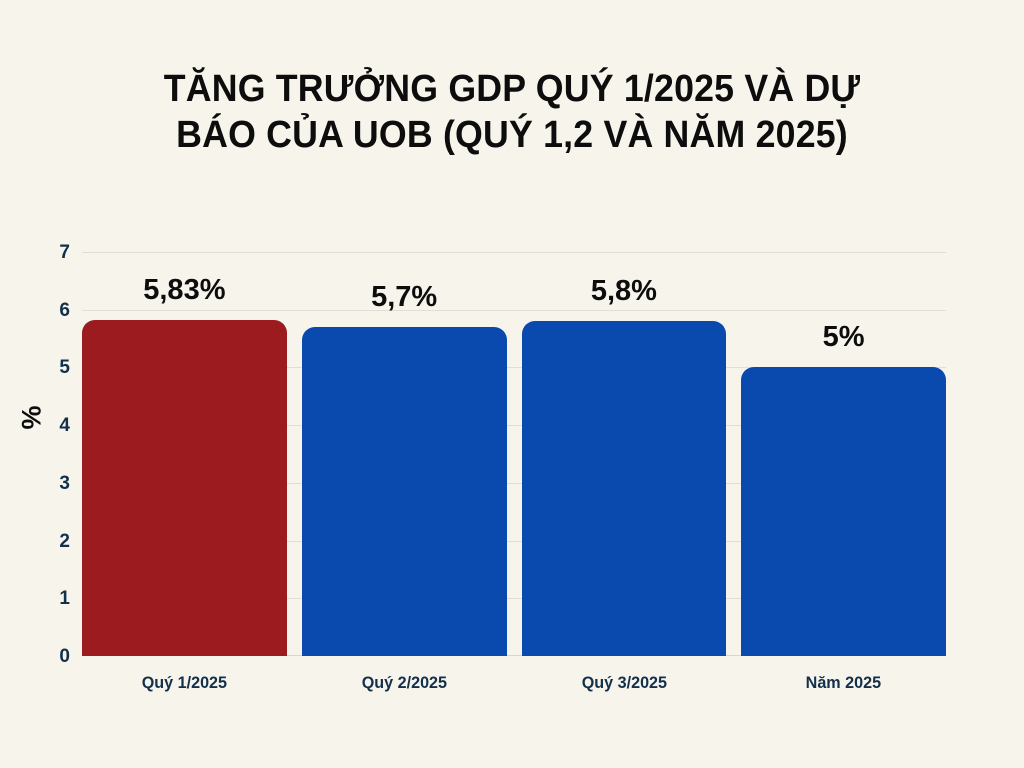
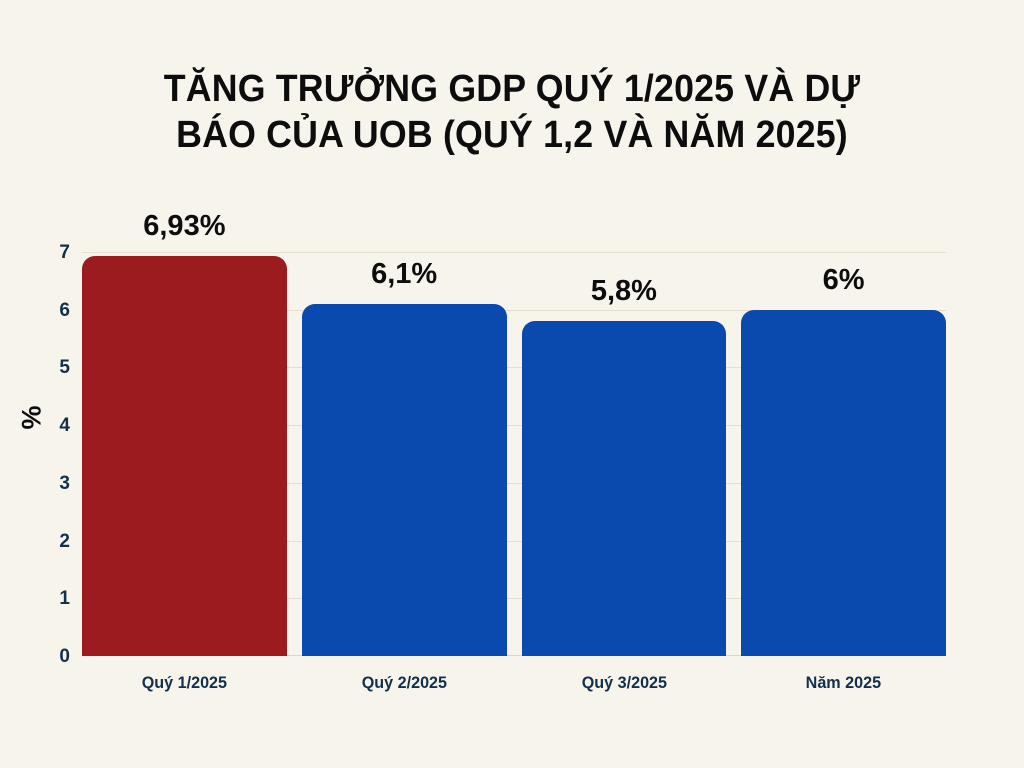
Quý 1/2025: 5,83% -> 6,93%
Quý 2/2025: 5,7% -> 6,1%
Năm 2025: 5% -> 6%
